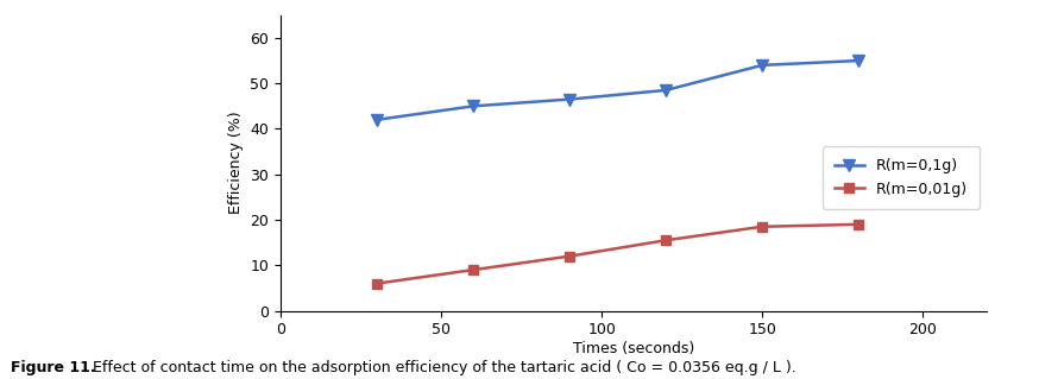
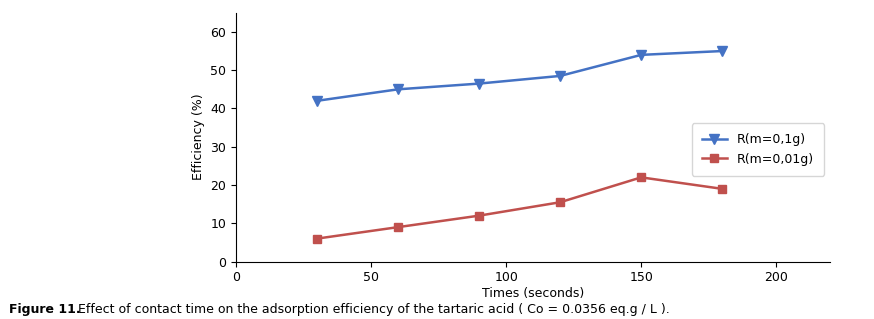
R(m=0,01g)/150: 18.5 -> 22.0
